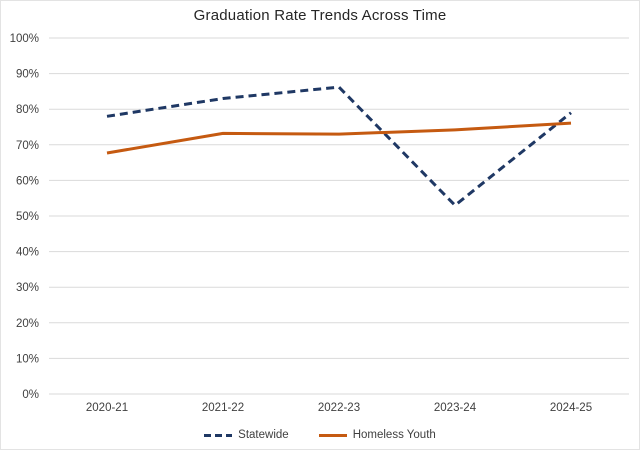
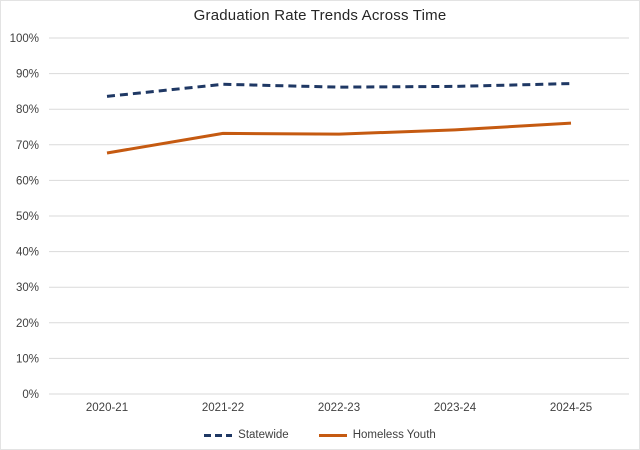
Statewide/2020-21: 78% -> 84%
Statewide/2021-22: 83% -> 87%
Statewide/2023-24: 53% -> 86%
Statewide/2024-25: 79% -> 87%
